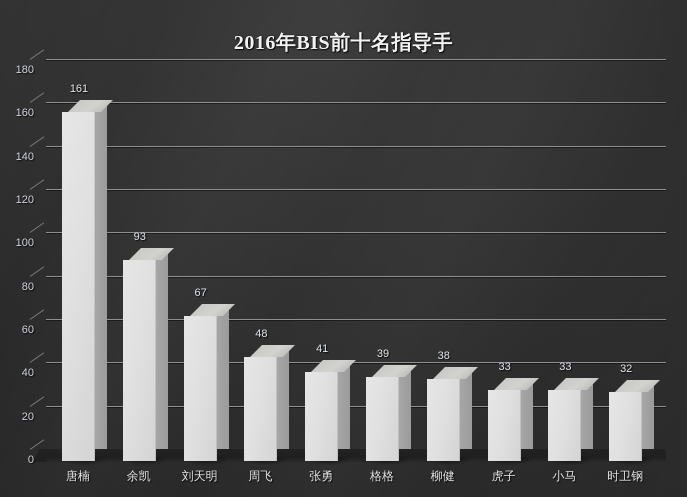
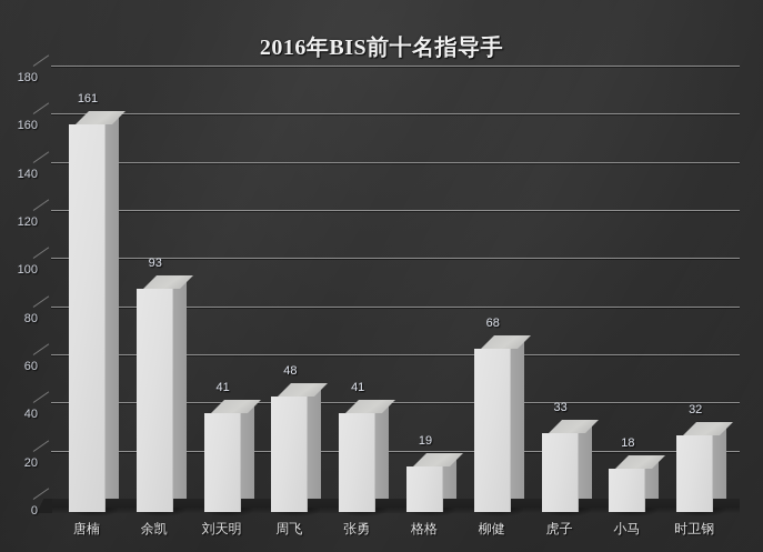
刘天明: 67 -> 41
格格: 39 -> 19
柳健: 38 -> 68
小马: 33 -> 18
